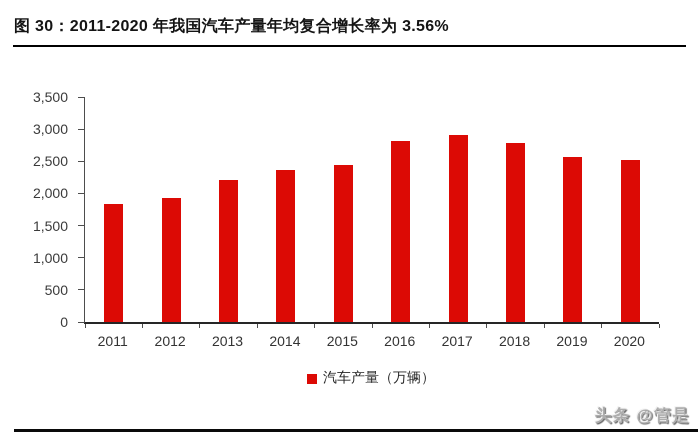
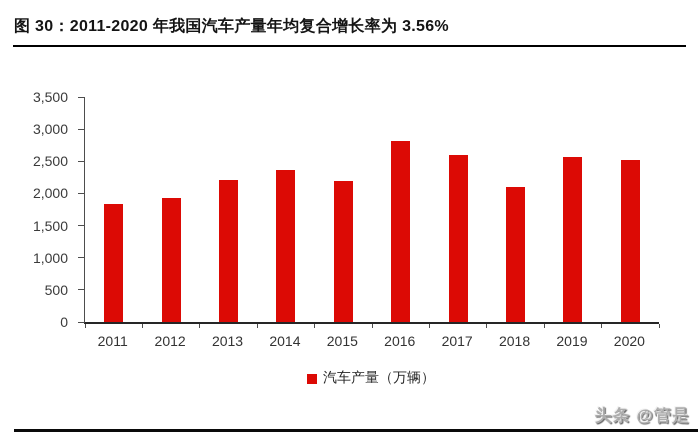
2015: 2400 -> 2200
2017: 2900 -> 2600
2018: 2800 -> 2100
